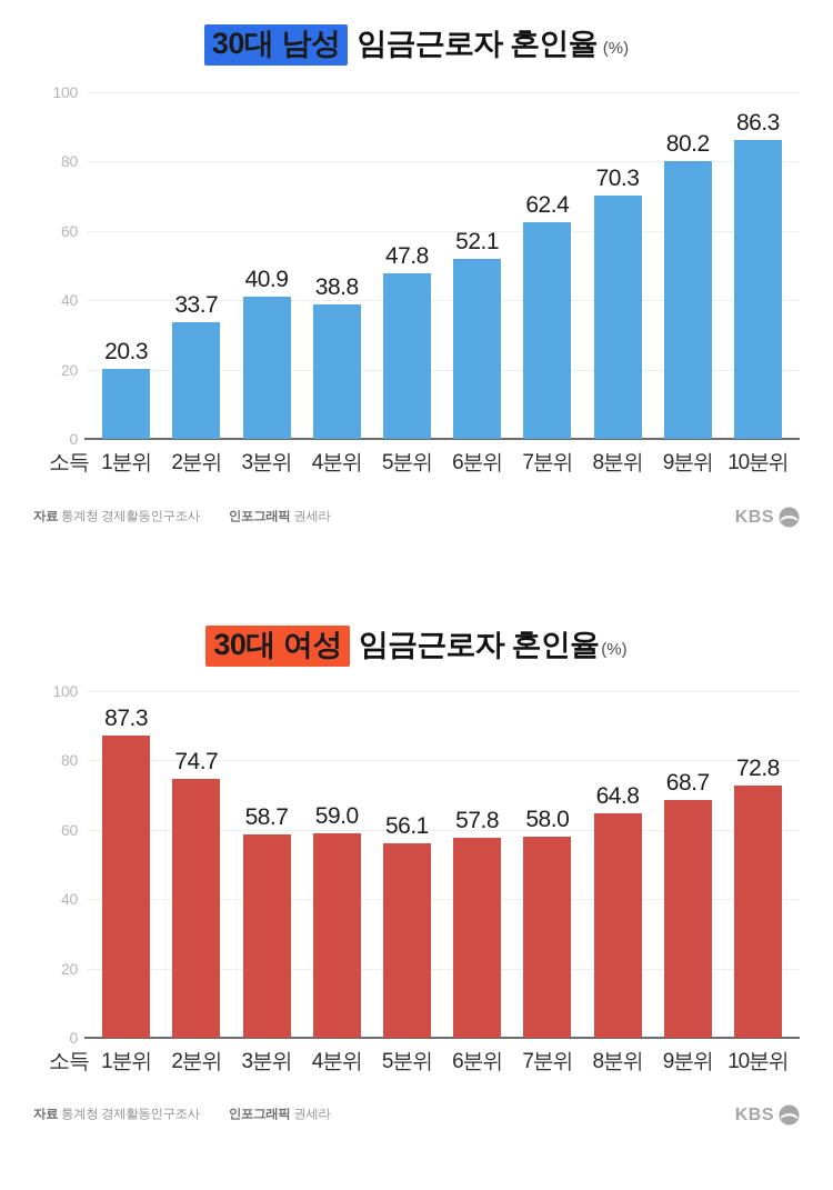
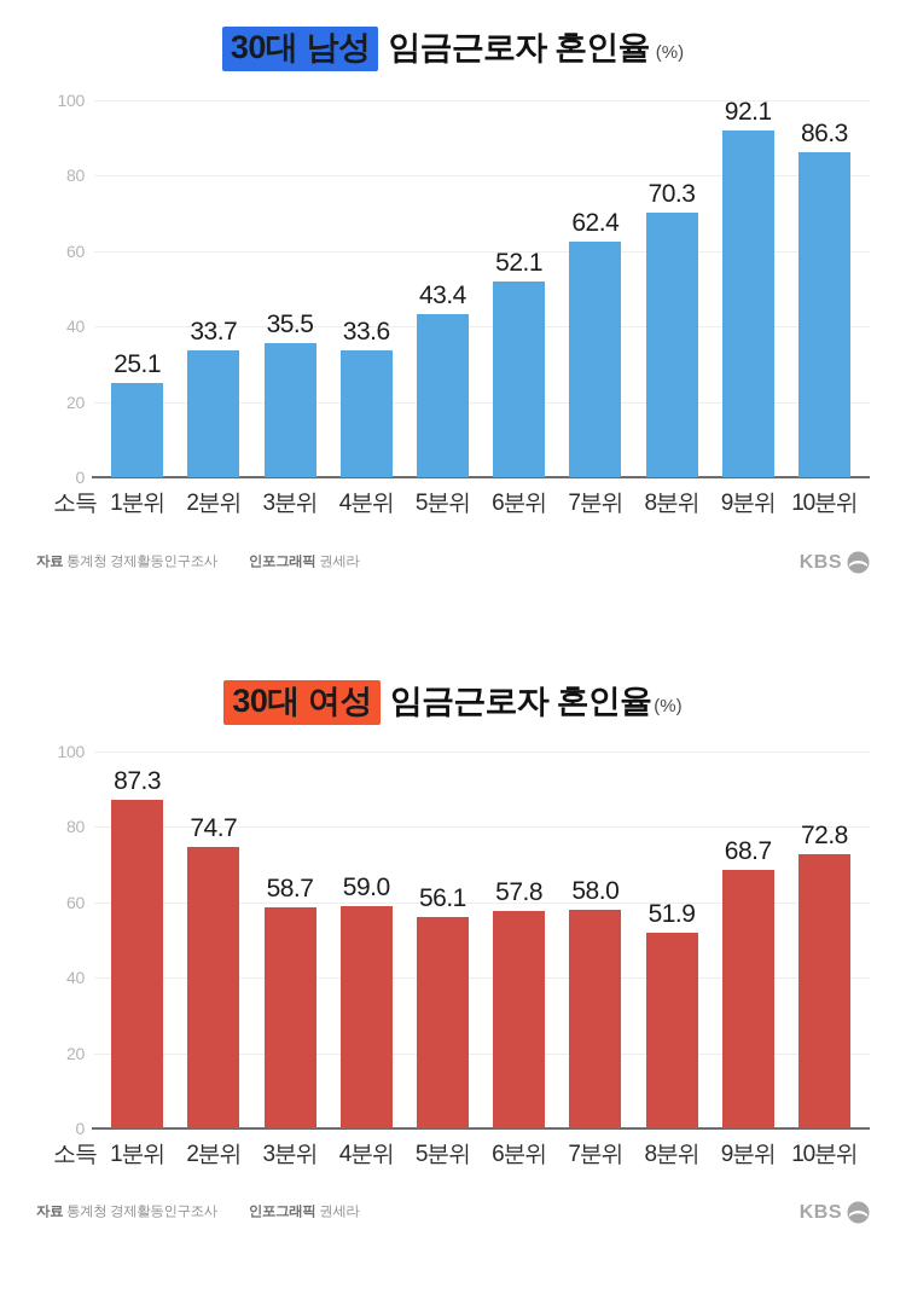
30대 남성 임금근로자 혼인율 (%)/1분위: 20.3 -> 25.1
30대 남성 임금근로자 혼인율 (%)/3분위: 40.9 -> 35.5
30대 남성 임금근로자 혼인율 (%)/4분위: 38.8 -> 33.6
30대 남성 임금근로자 혼인율 (%)/5분위: 47.8 -> 43.4
30대 남성 임금근로자 혼인율 (%)/9분위: 80.2 -> 92.1
30대 여성 임금근로자 혼인율 (%)/8분위: 64.8 -> 51.9
